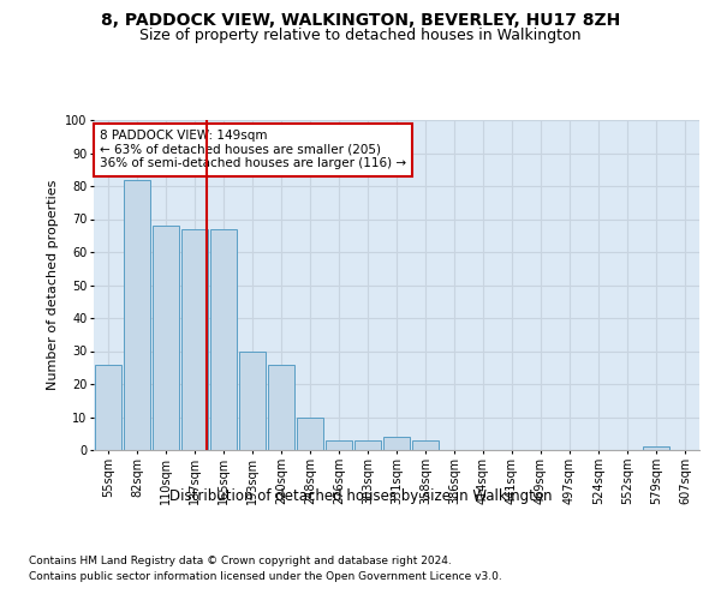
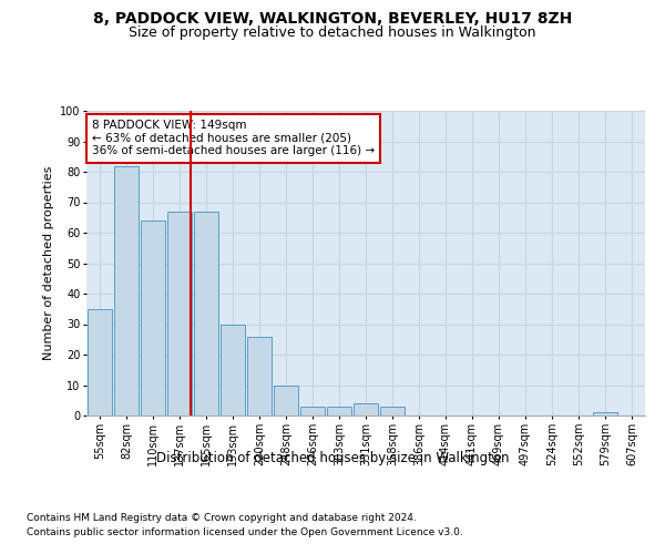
55sqm: 26 -> 35
110sqm: 68 -> 64
